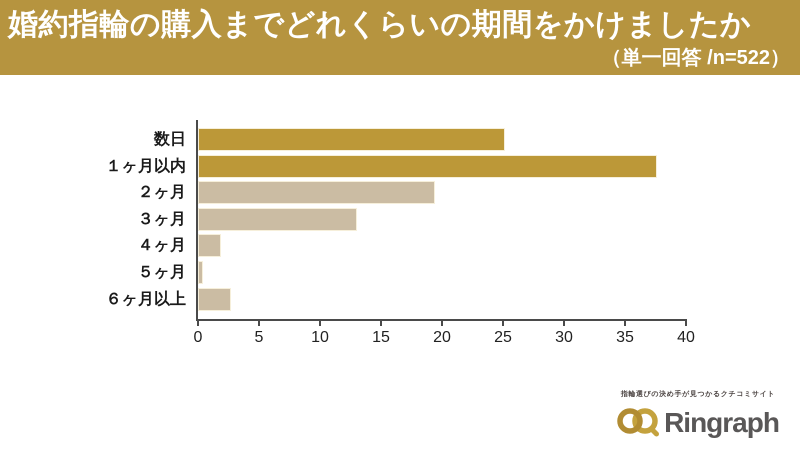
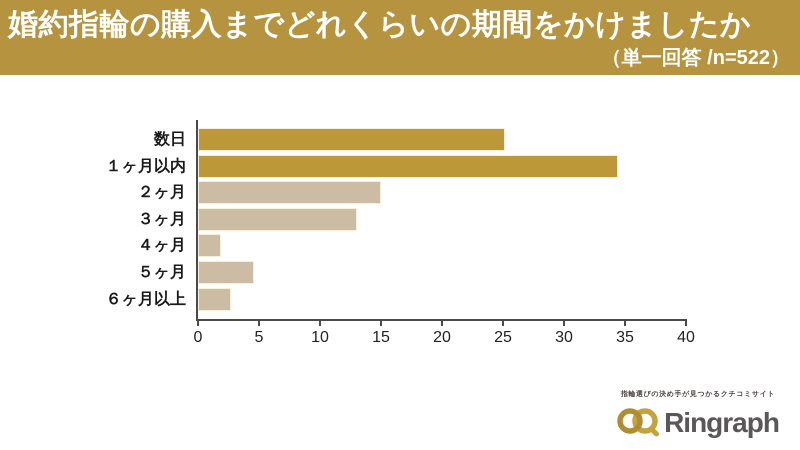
１ヶ月以内: 37.6 -> 34.4
２ヶ月: 19.4 -> 15.0
５ヶ月: 0.4 -> 4.6
